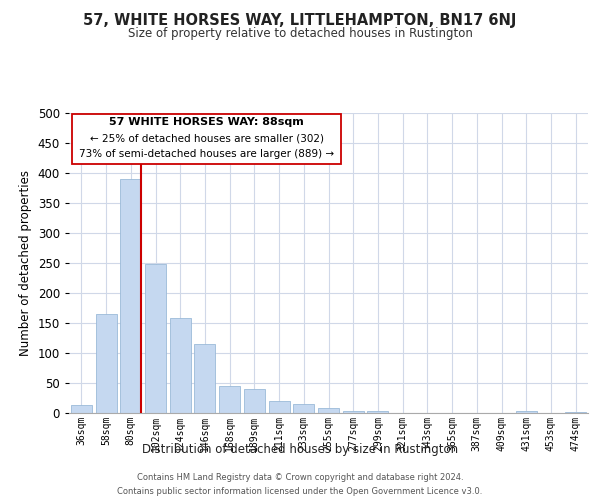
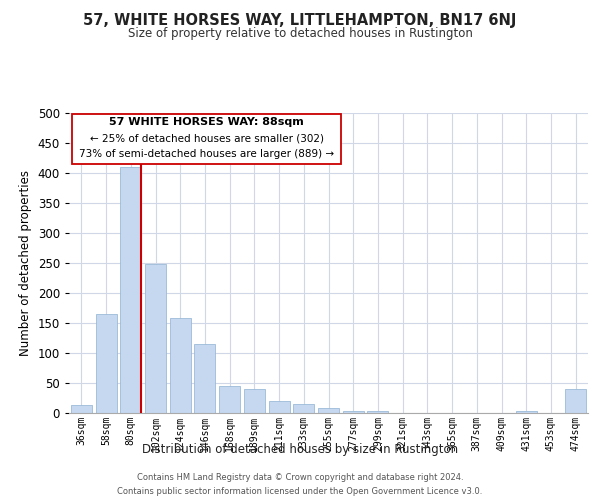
80sqm: 390 -> 410
474sqm: 1 -> 40
